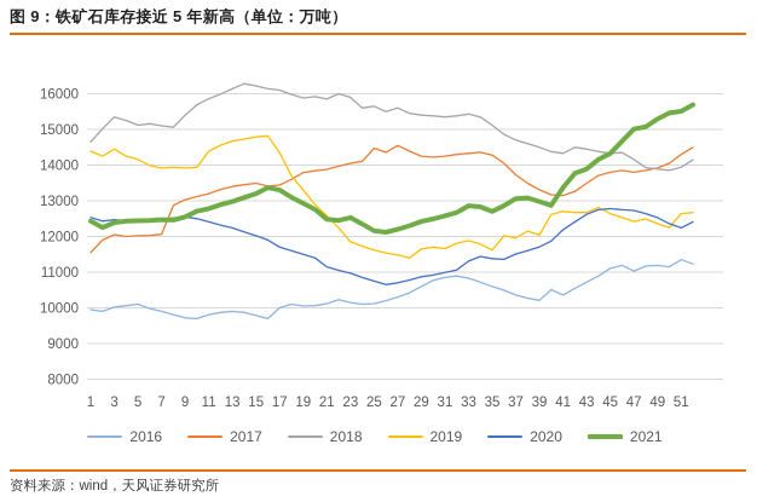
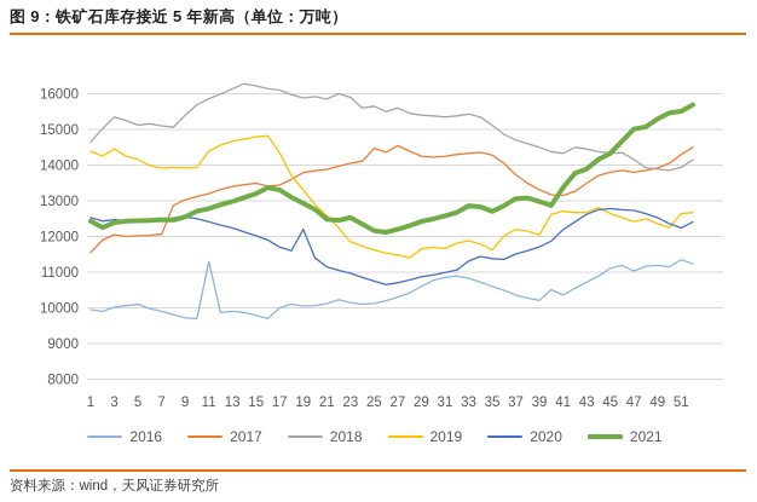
2016/11: 9800 -> 11300
2020/19: 11500 -> 12200
2019/37: 12000 -> 12200
